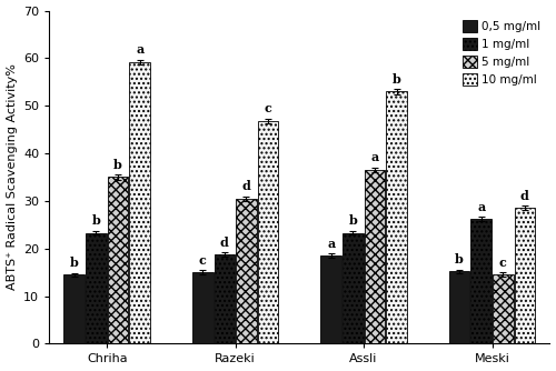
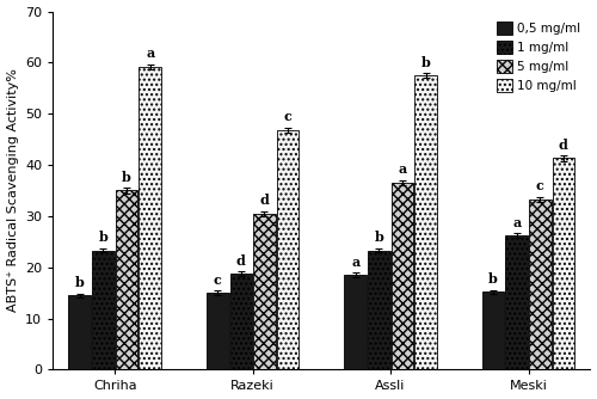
10 mg/ml/Assli: 53.0 -> 57.5
5 mg/ml/Meski: 14.5 -> 33.3
10 mg/ml/Meski: 28.5 -> 41.3
